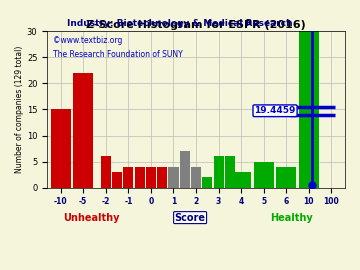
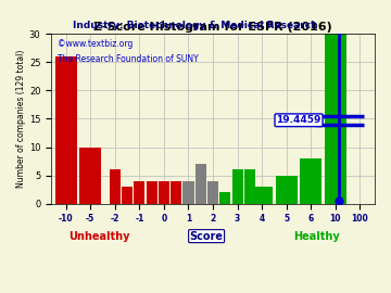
-10: 15 -> 26
-5: 22 -> 10
6: 4 -> 8
